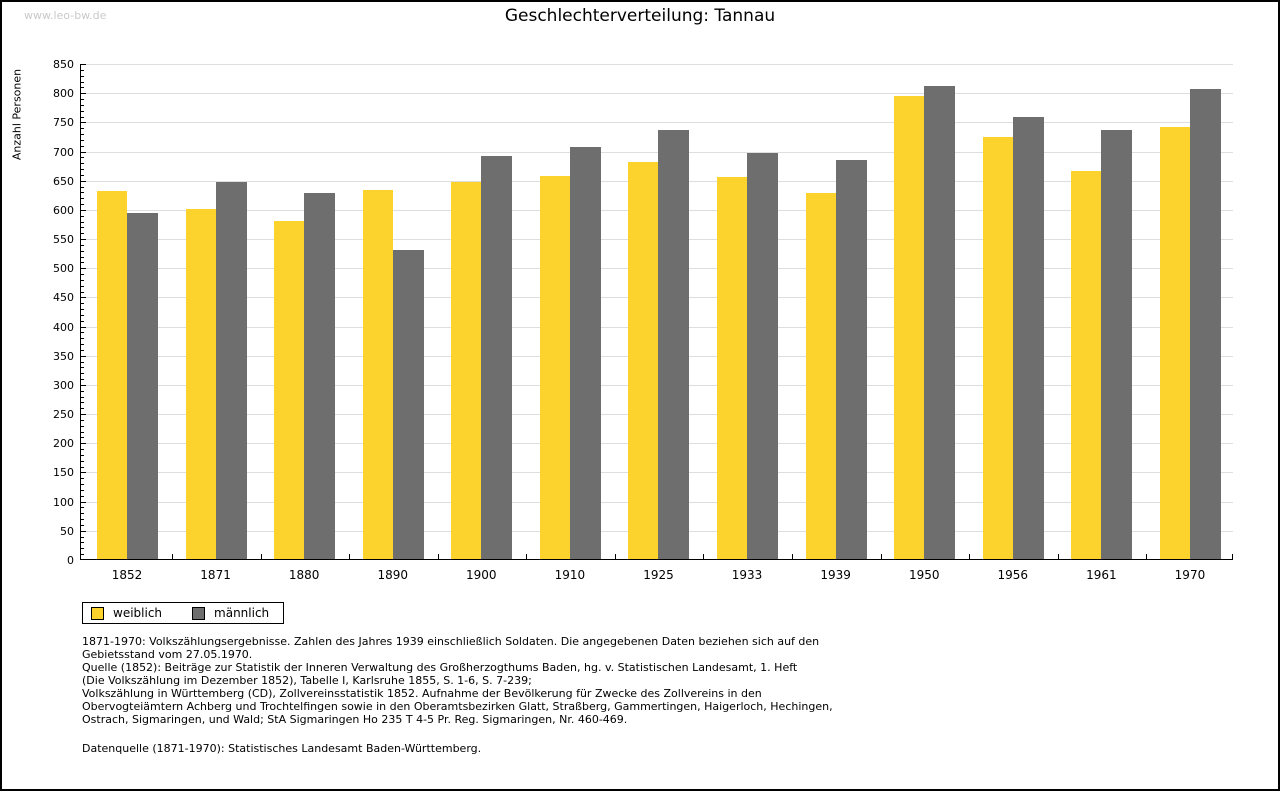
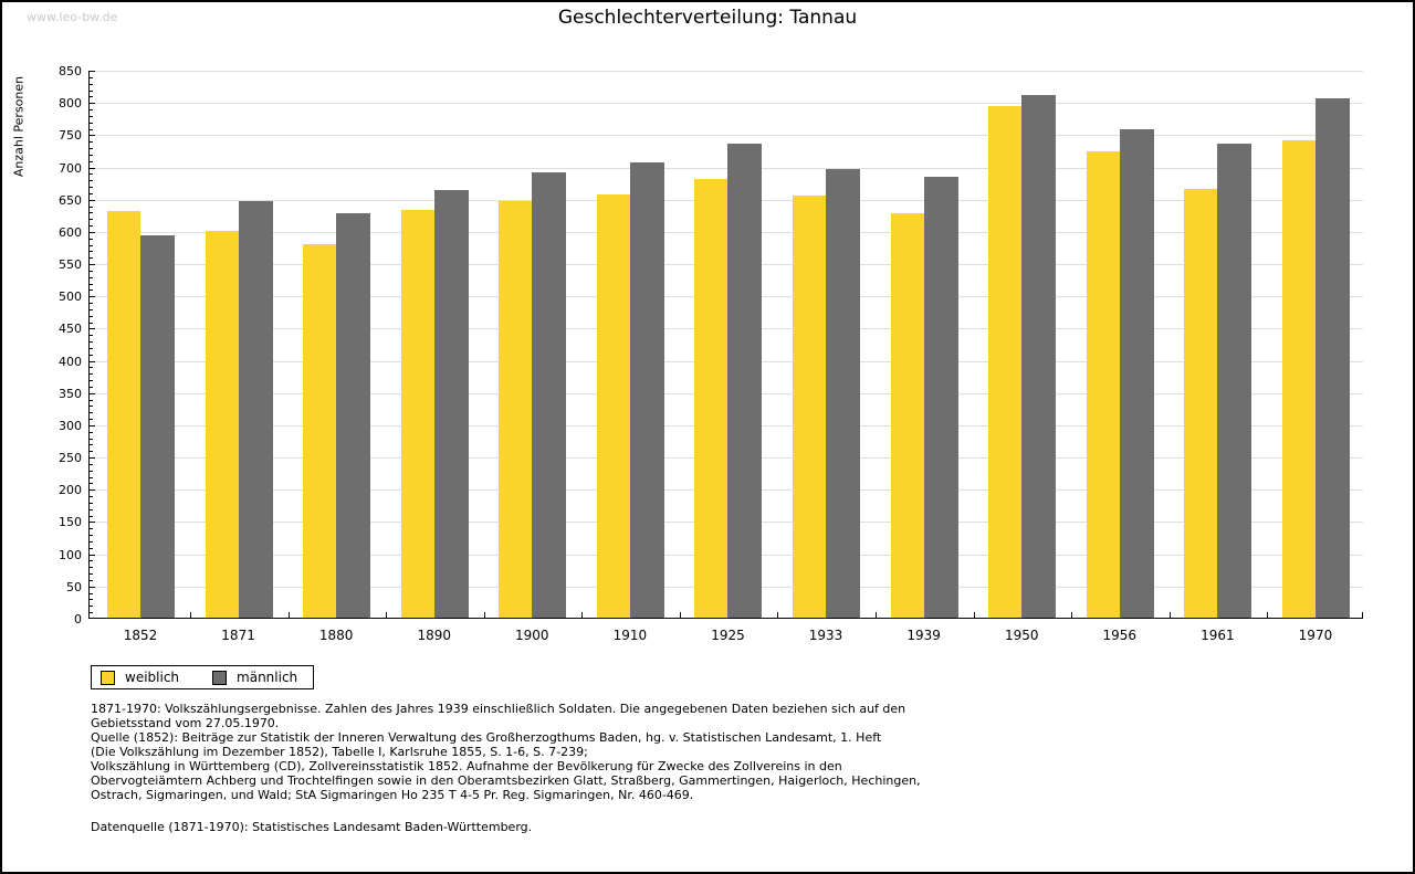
männlich/1890: 530 -> 660
